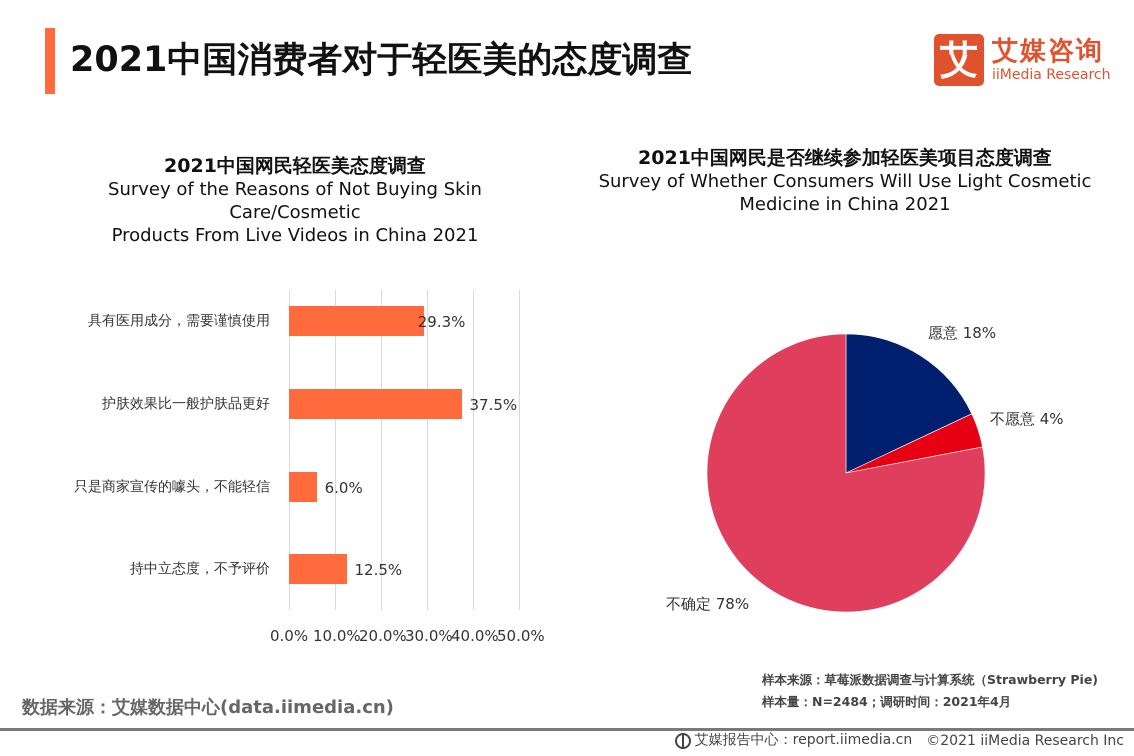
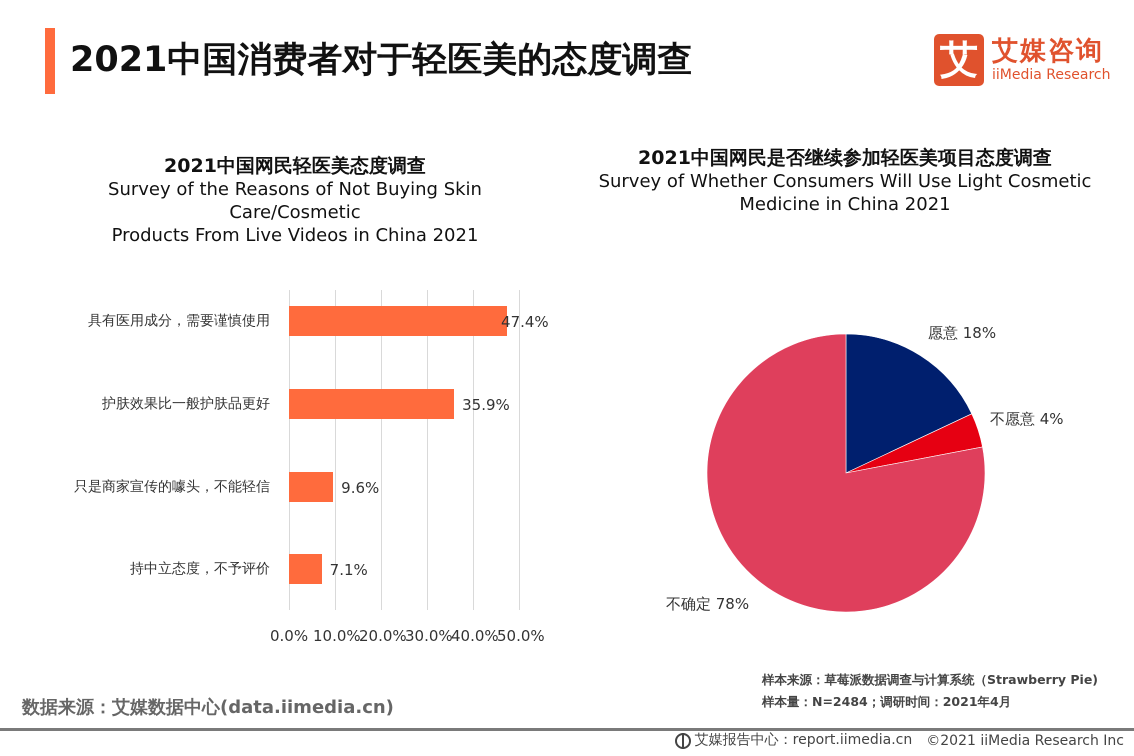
2021中国网民轻医美态度调查/具有医用成分，需要谨慎使用: 29.3% -> 47.4%
2021中国网民轻医美态度调查/护肤效果比一般护肤品更好: 37.5% -> 35.9%
2021中国网民轻医美态度调查/只是商家宣传的噱头，不能轻信: 6.0% -> 9.6%
2021中国网民轻医美态度调查/持中立态度，不予评价: 12.5% -> 7.1%
